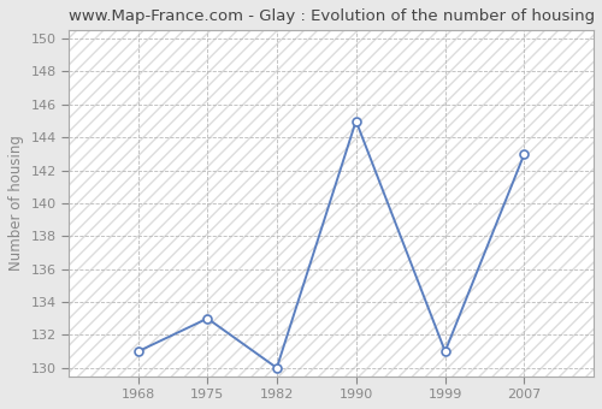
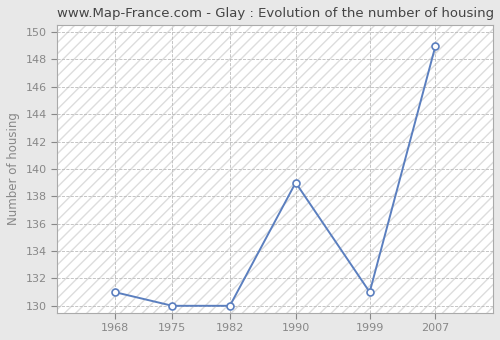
1975: 133 -> 130
1990: 145 -> 139
2007: 143 -> 149
